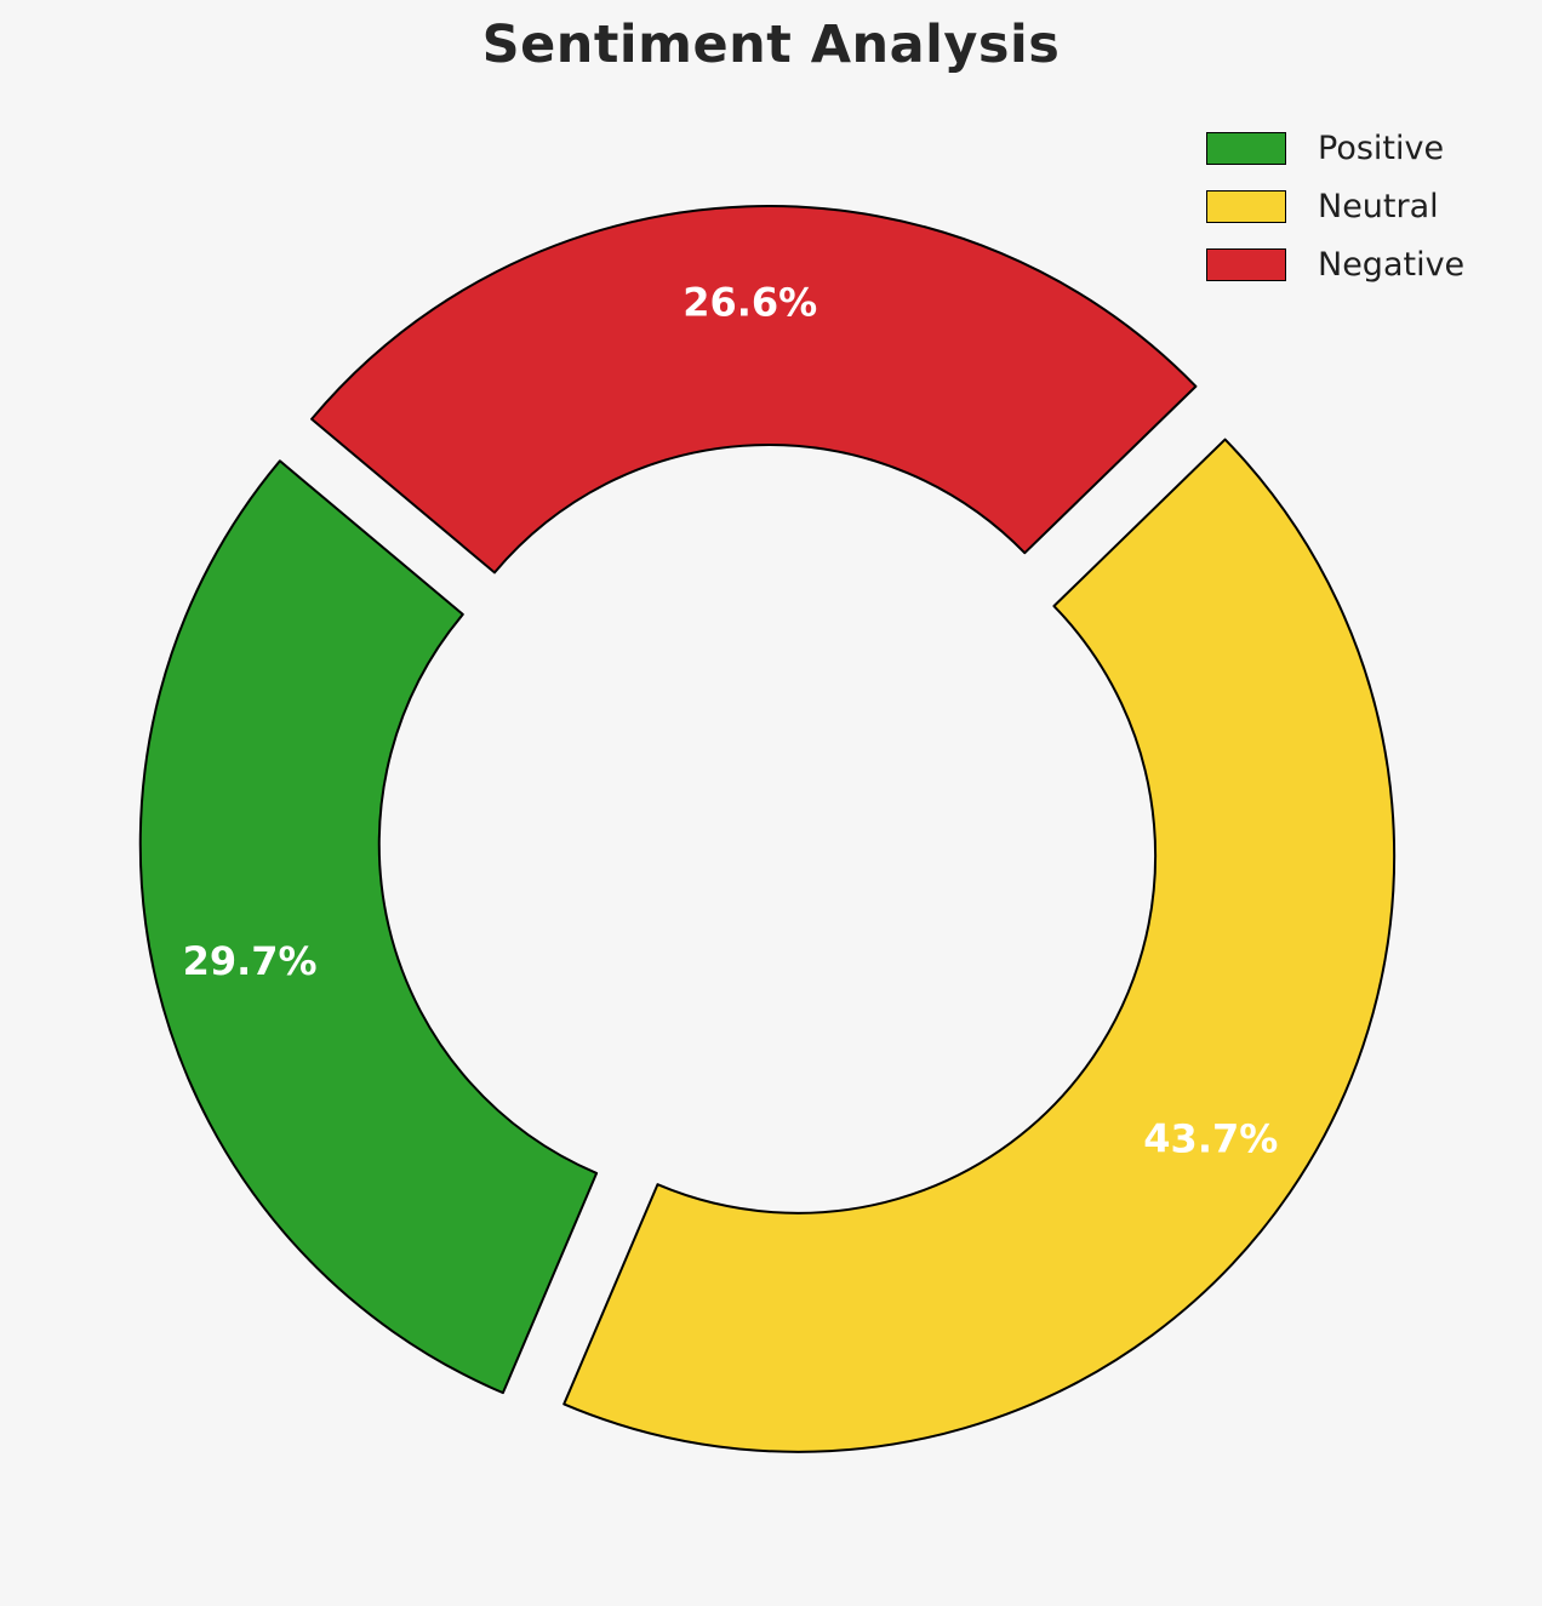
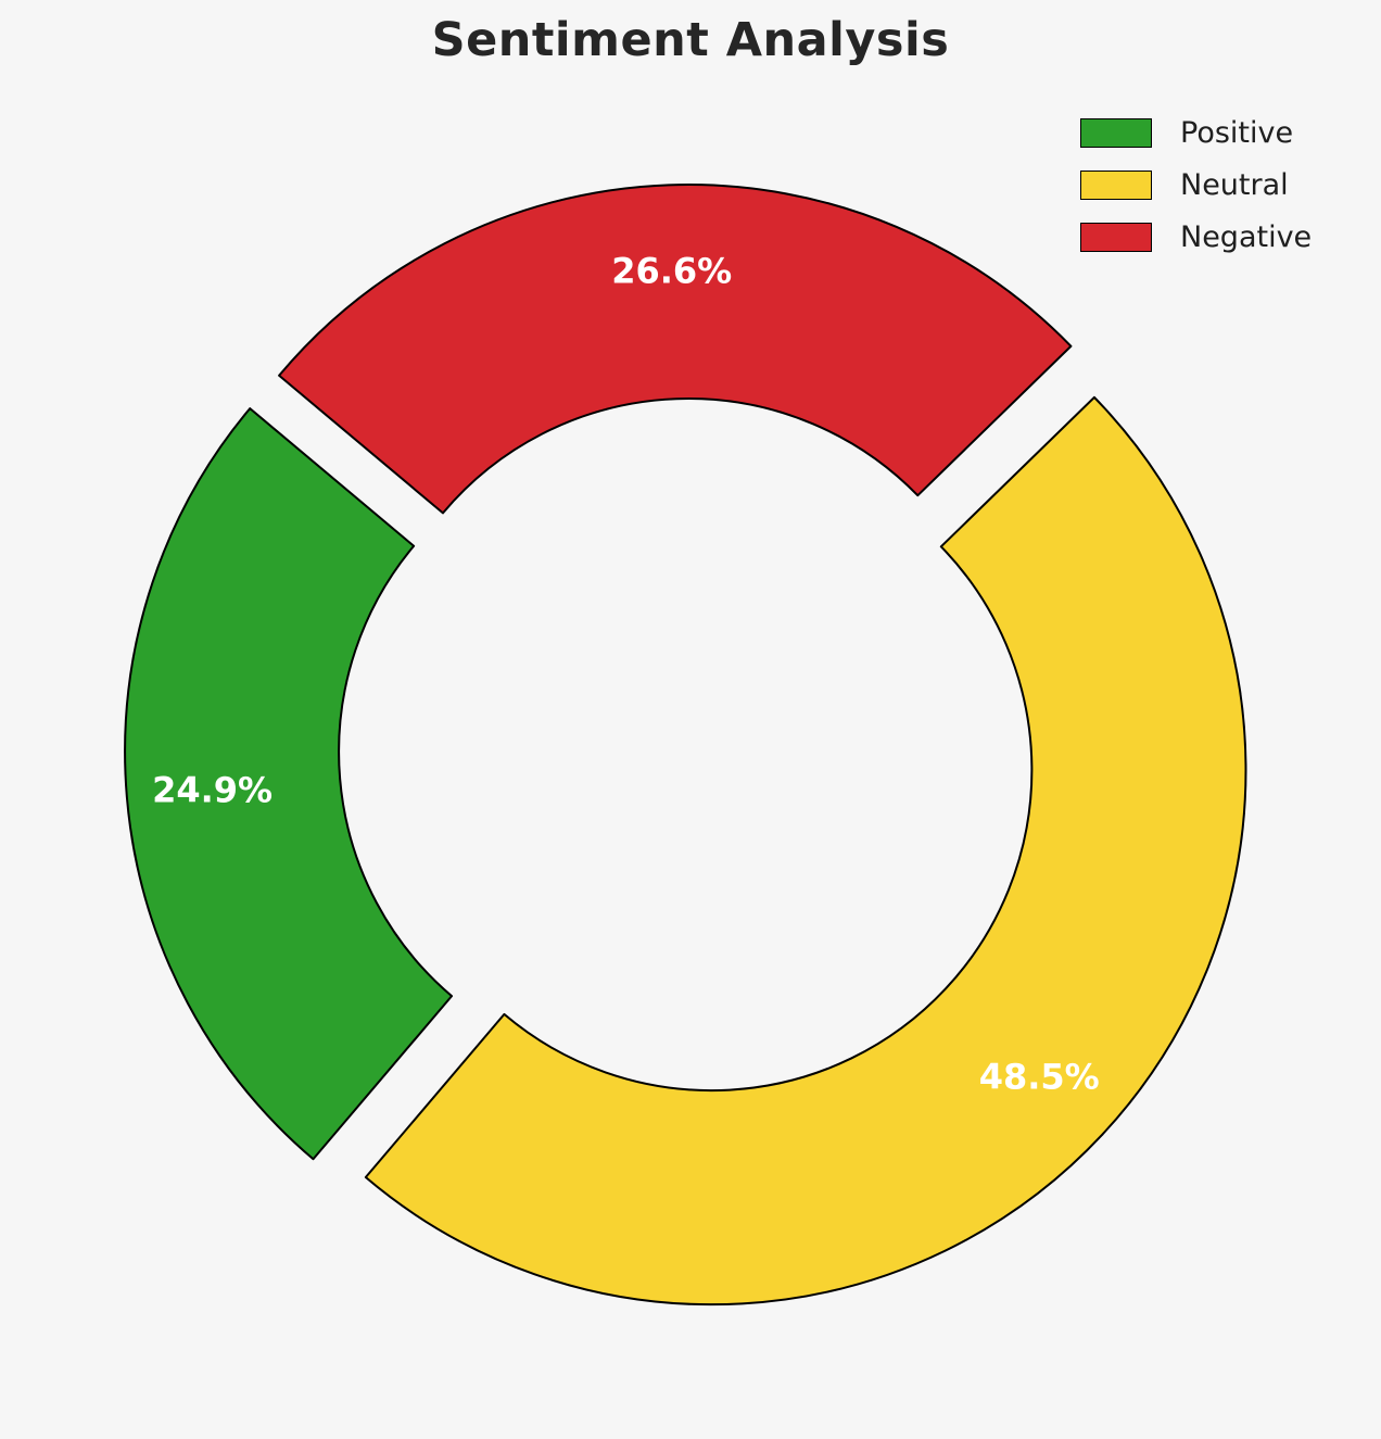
Positive: 29.7% -> 24.9%
Neutral: 43.7% -> 48.5%
